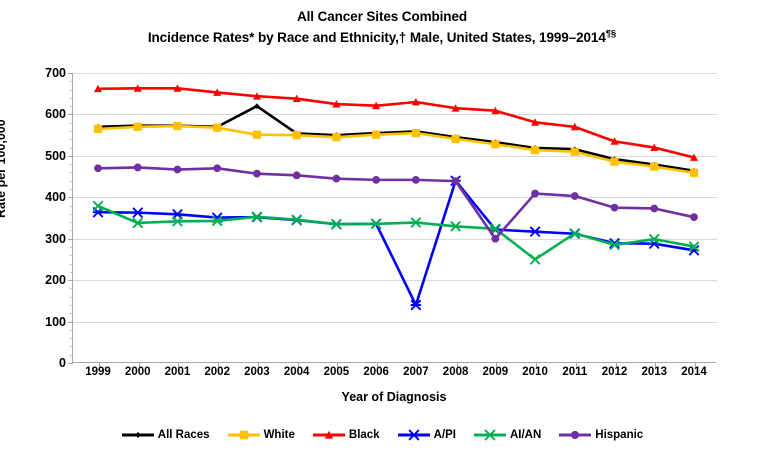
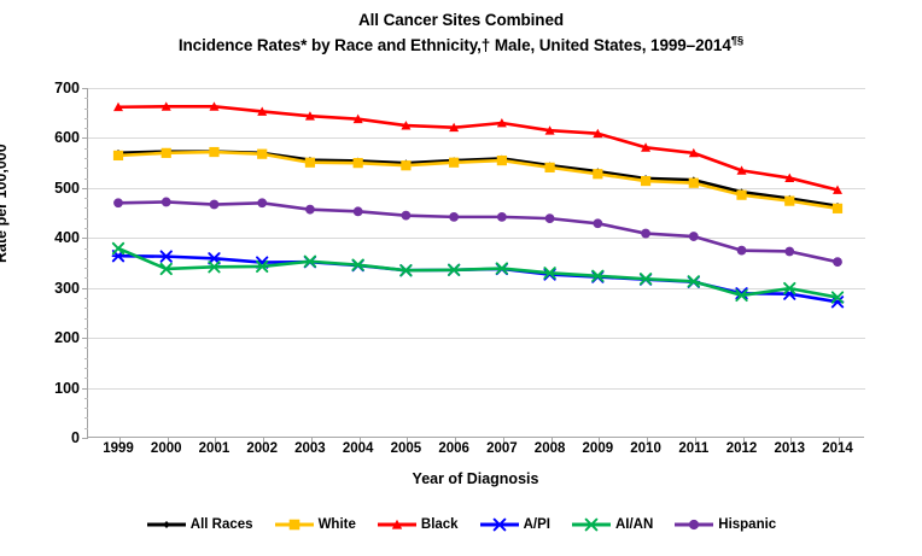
All Races/2003: 620 -> 560
A/PI/2007: 140 -> 340
A/PI/2008: 440 -> 330
Hispanic/2009: 300 -> 430
AI/AN/2010: 250 -> 320
